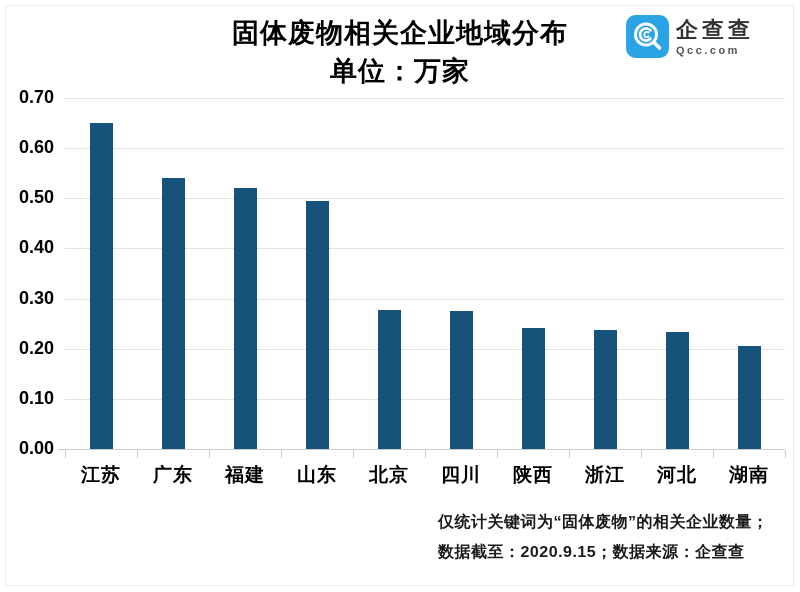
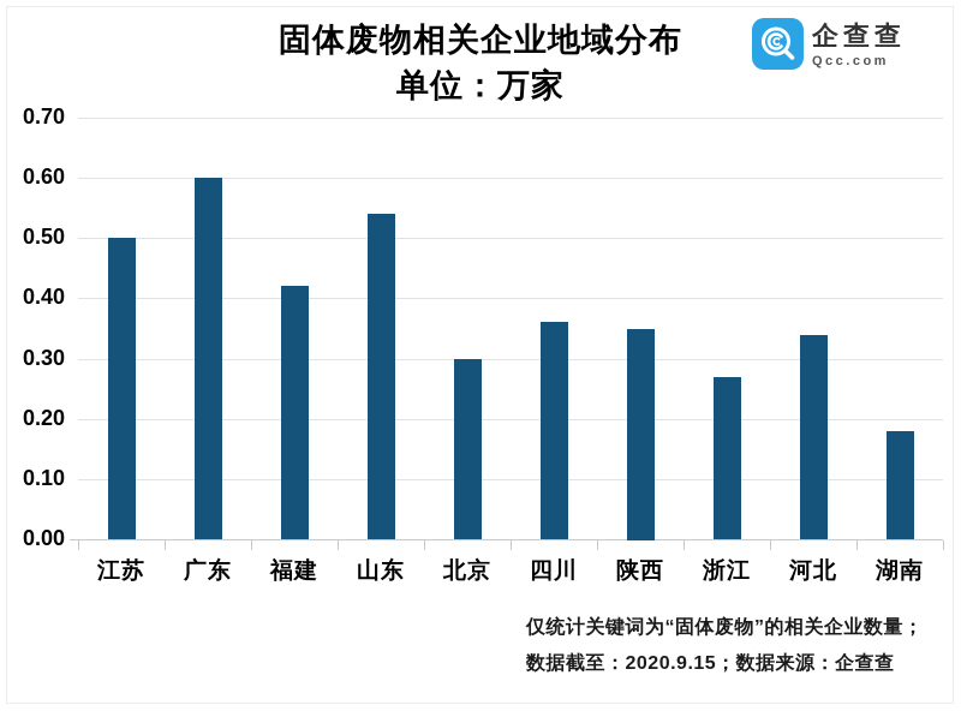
江苏: 0.65 -> 0.50
广东: 0.54 -> 0.60
福建: 0.52 -> 0.42
山东: 0.49 -> 0.54
北京: 0.28 -> 0.30
四川: 0.28 -> 0.36
陕西: 0.24 -> 0.35
浙江: 0.24 -> 0.27
河北: 0.23 -> 0.34
湖南: 0.20 -> 0.18
